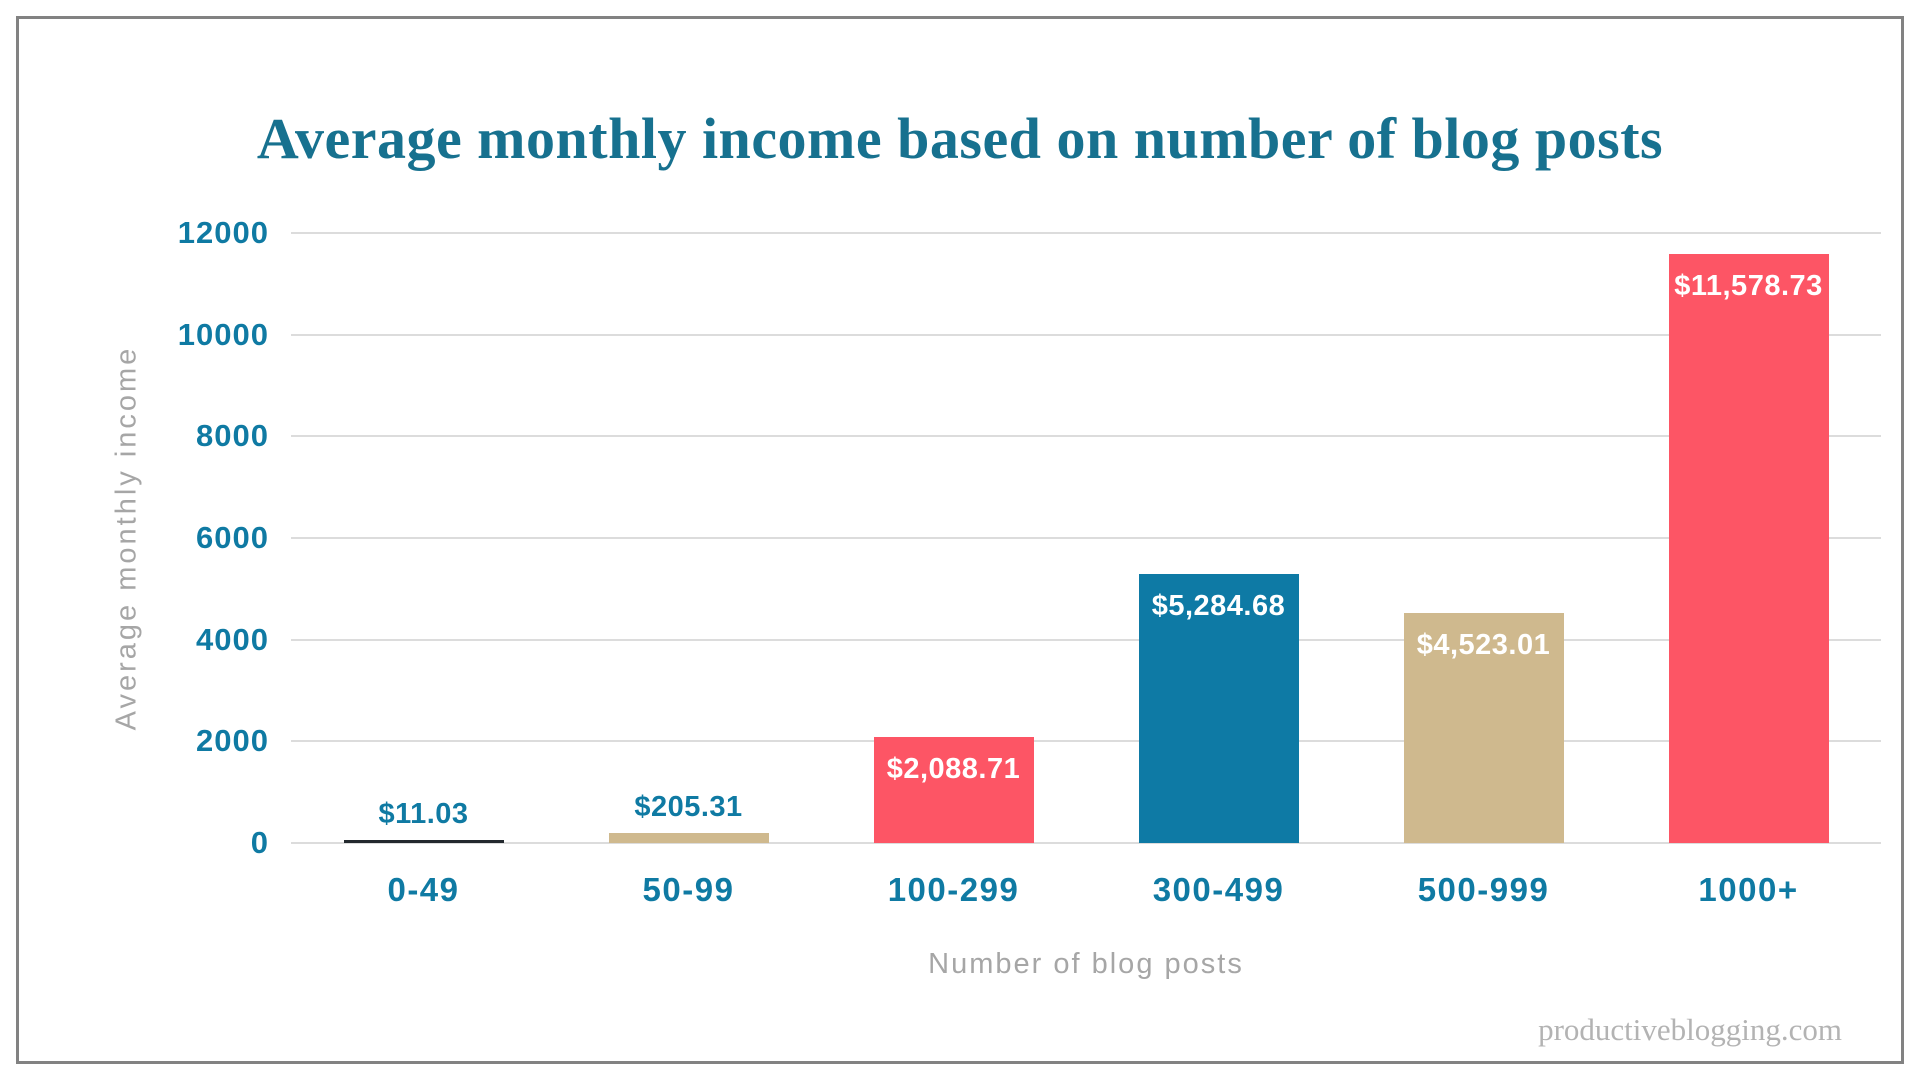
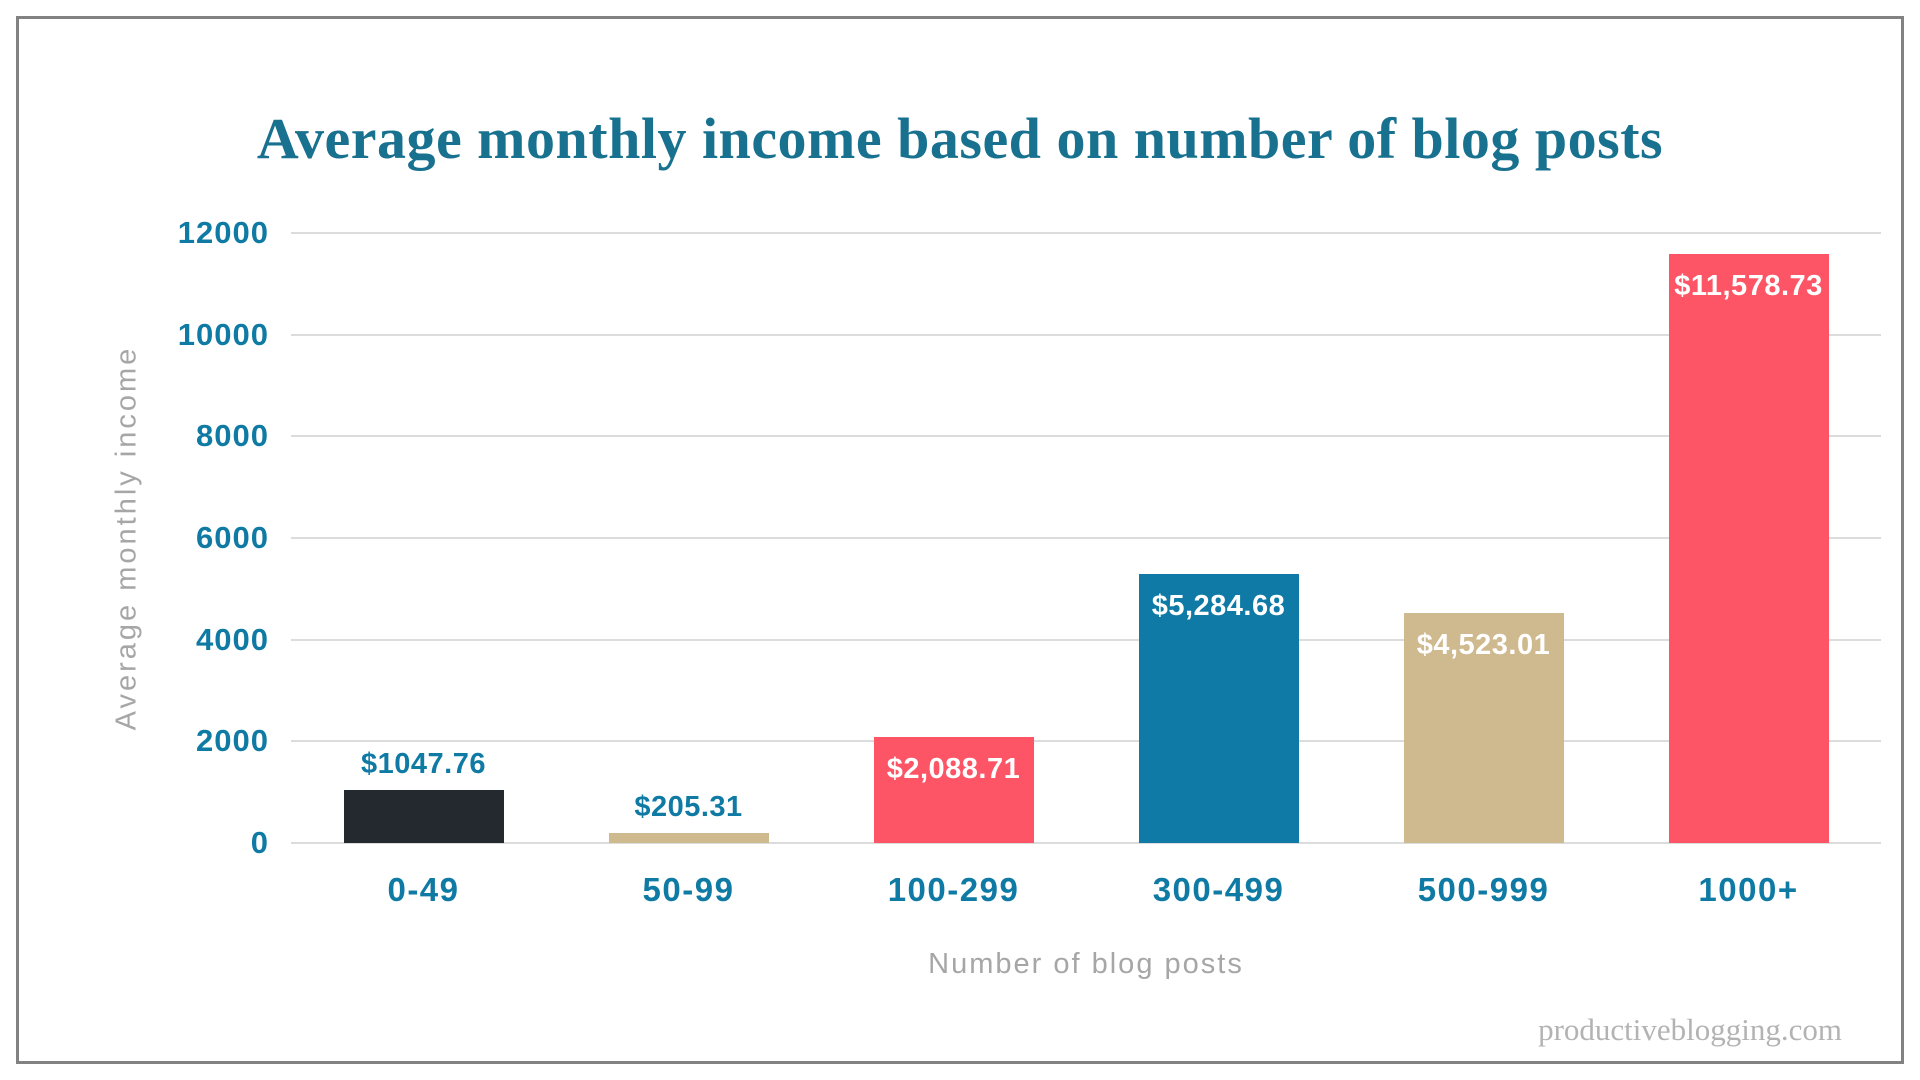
0-49: $11.03 -> $1047.76
